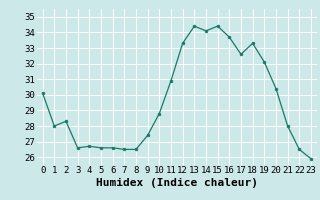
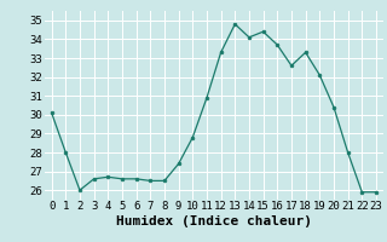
2: 28.3 -> 26.0
13: 34.4 -> 34.8
22: 26.5 -> 25.9
